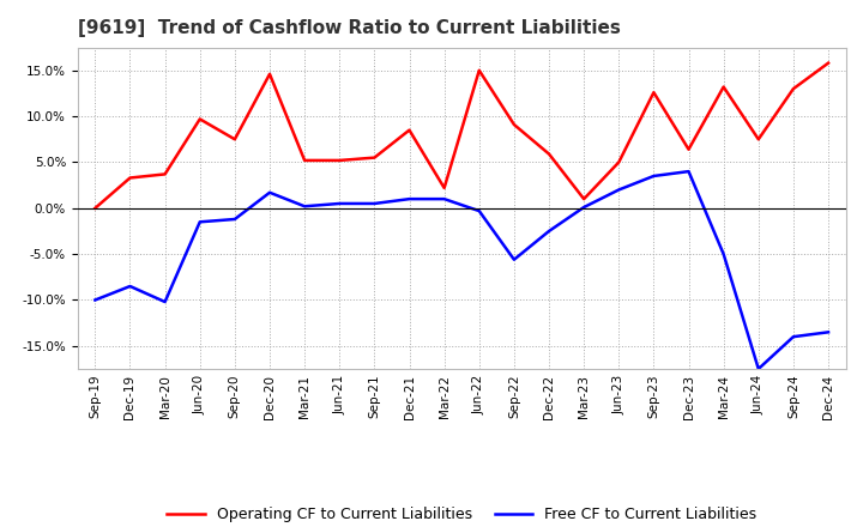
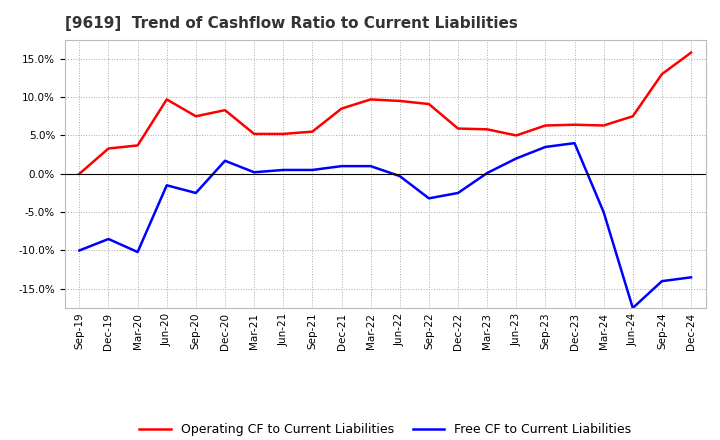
Free CF to Current Liabilities/Sep-20: -1.2% -> -2.5%
Operating CF to Current Liabilities/Dec-20: 14.6% -> 8.3%
Operating CF to Current Liabilities/Mar-22: 2.2% -> 9.7%
Operating CF to Current Liabilities/Jun-22: 15.0% -> 9.5%
Free CF to Current Liabilities/Sep-22: -5.6% -> -3.2%
Operating CF to Current Liabilities/Mar-23: 1.0% -> 5.8%
Operating CF to Current Liabilities/Sep-23: 12.6% -> 6.3%
Operating CF to Current Liabilities/Mar-24: 13.2% -> 6.3%
